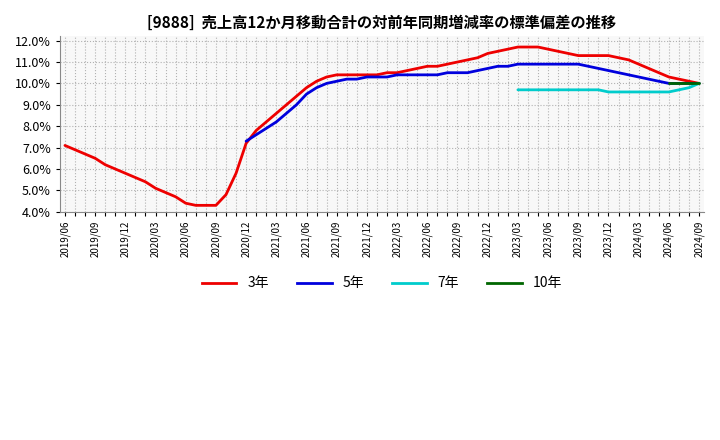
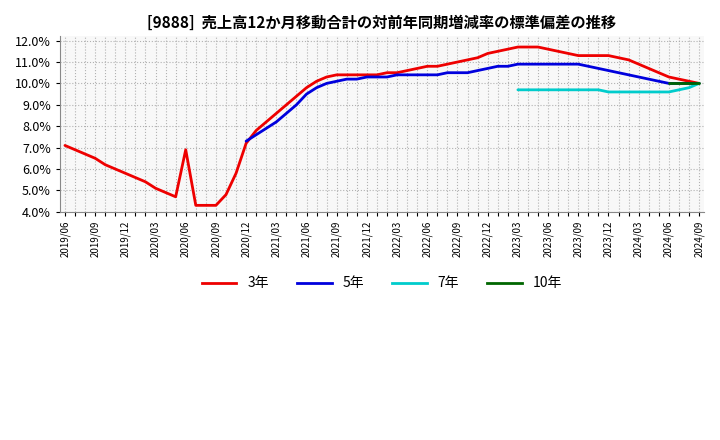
3年/2020/06: 4.4% -> 6.9%
